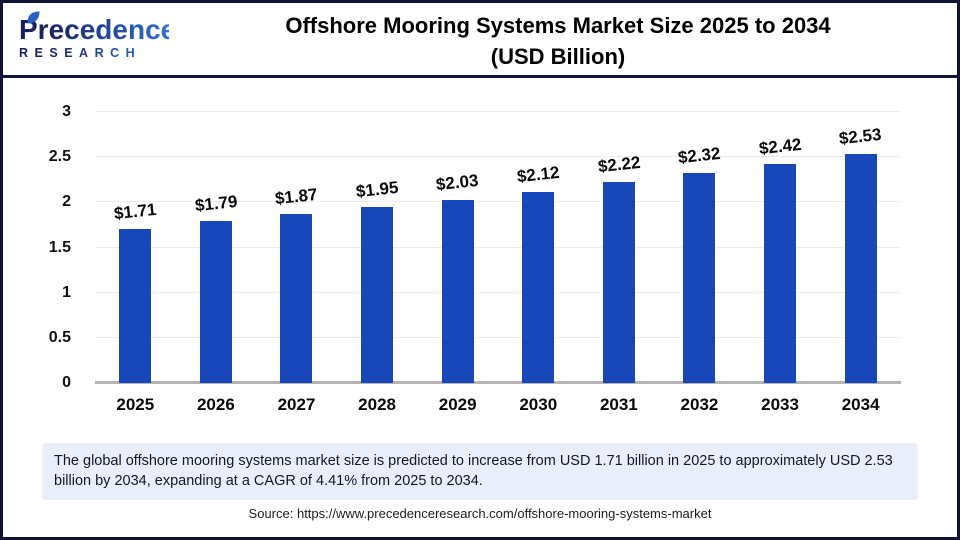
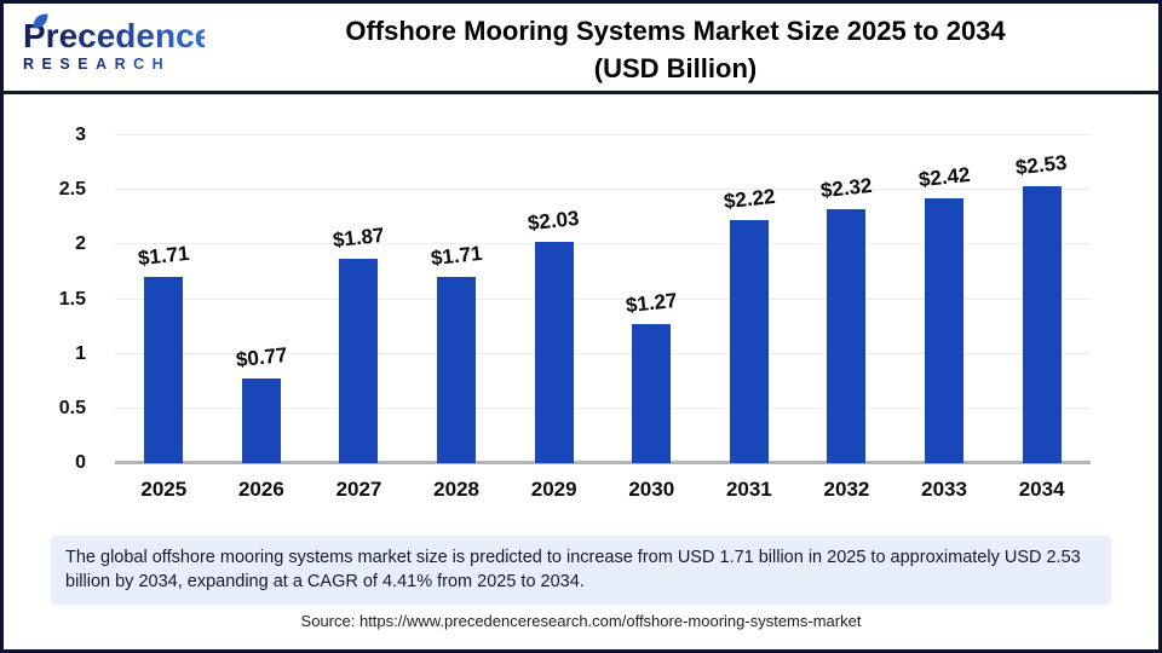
2026: $1.79 -> $0.77
2028: $1.95 -> $1.71
2030: $2.12 -> $1.27
